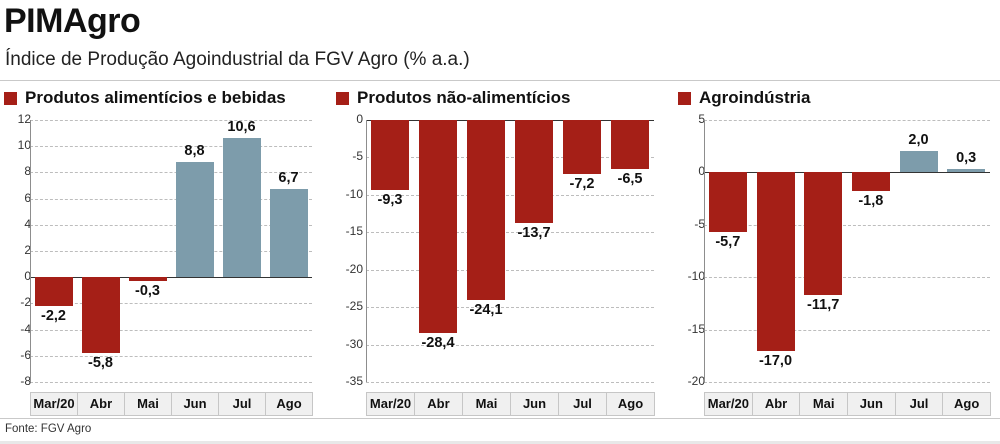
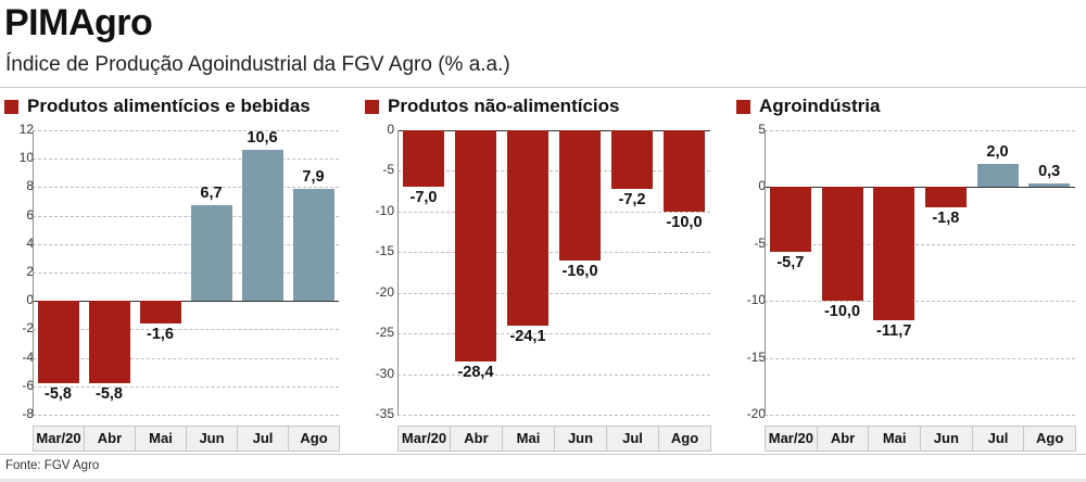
Produtos alimentícios e bebidas/Mar/20: -2,2 -> -5,8
Produtos alimentícios e bebidas/Mai: -0,3 -> -1,6
Produtos alimentícios e bebidas/Jun: 8,8 -> 6,7
Produtos alimentícios e bebidas/Ago: 6,7 -> 7,9
Produtos não-alimentícios/Mar/20: -9,3 -> -7,0
Produtos não-alimentícios/Jun: -13,7 -> -16,0
Produtos não-alimentícios/Ago: -6,5 -> -10,0
Agroindústria/Abr: -17,0 -> -10,0
